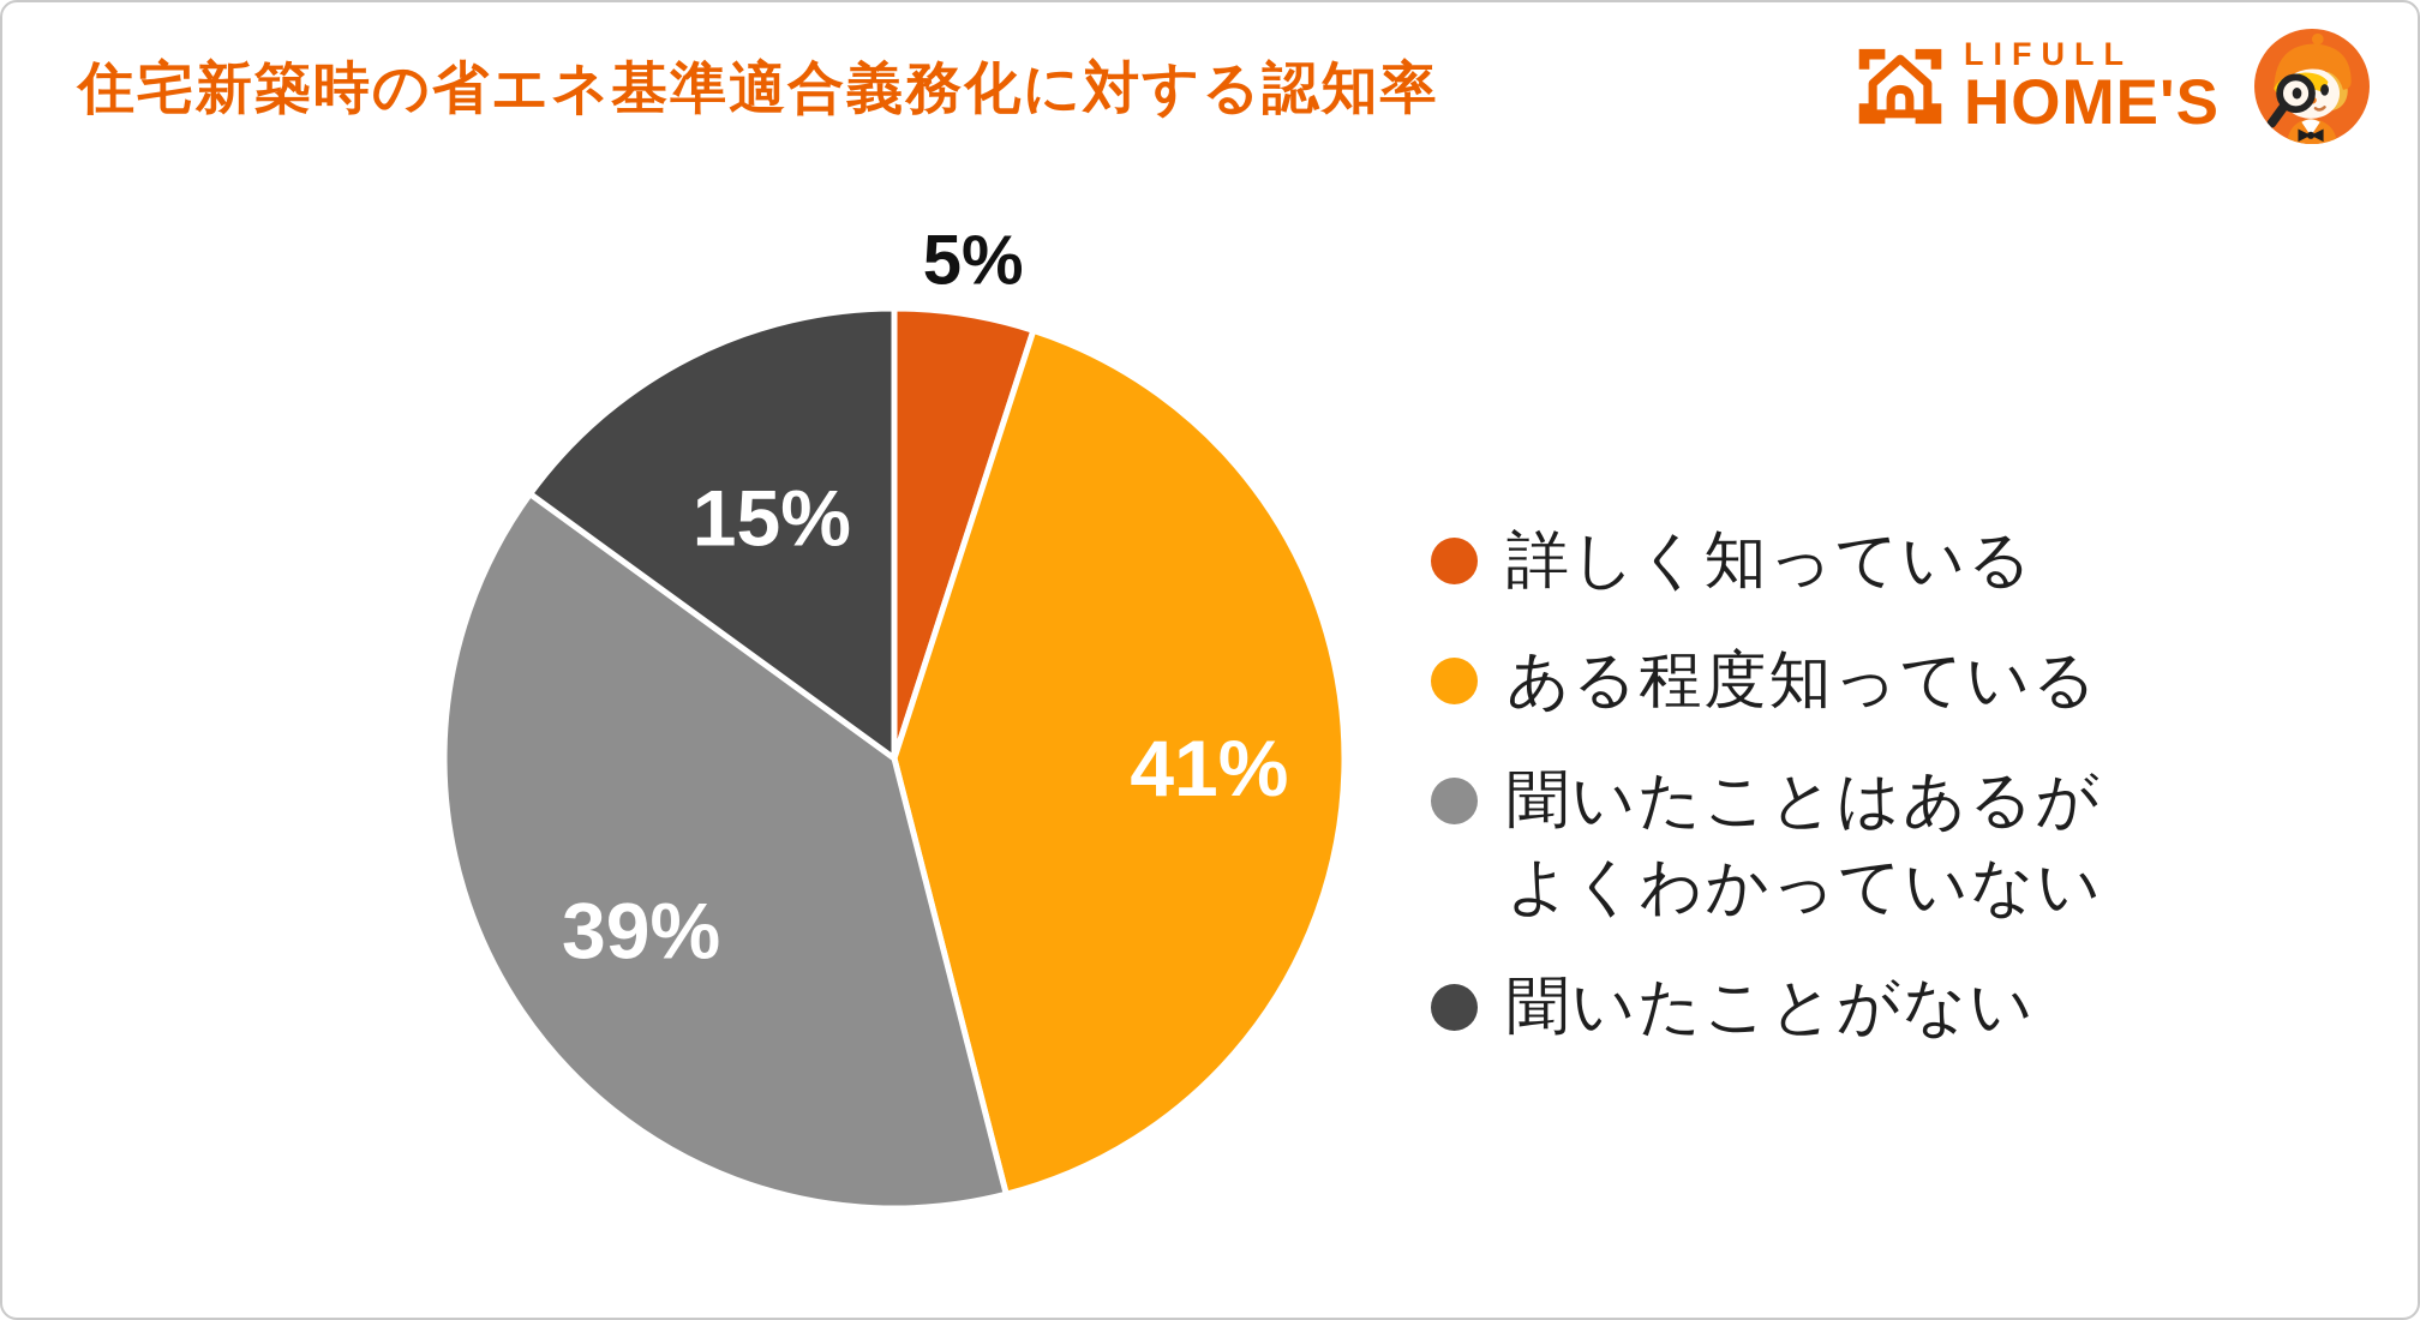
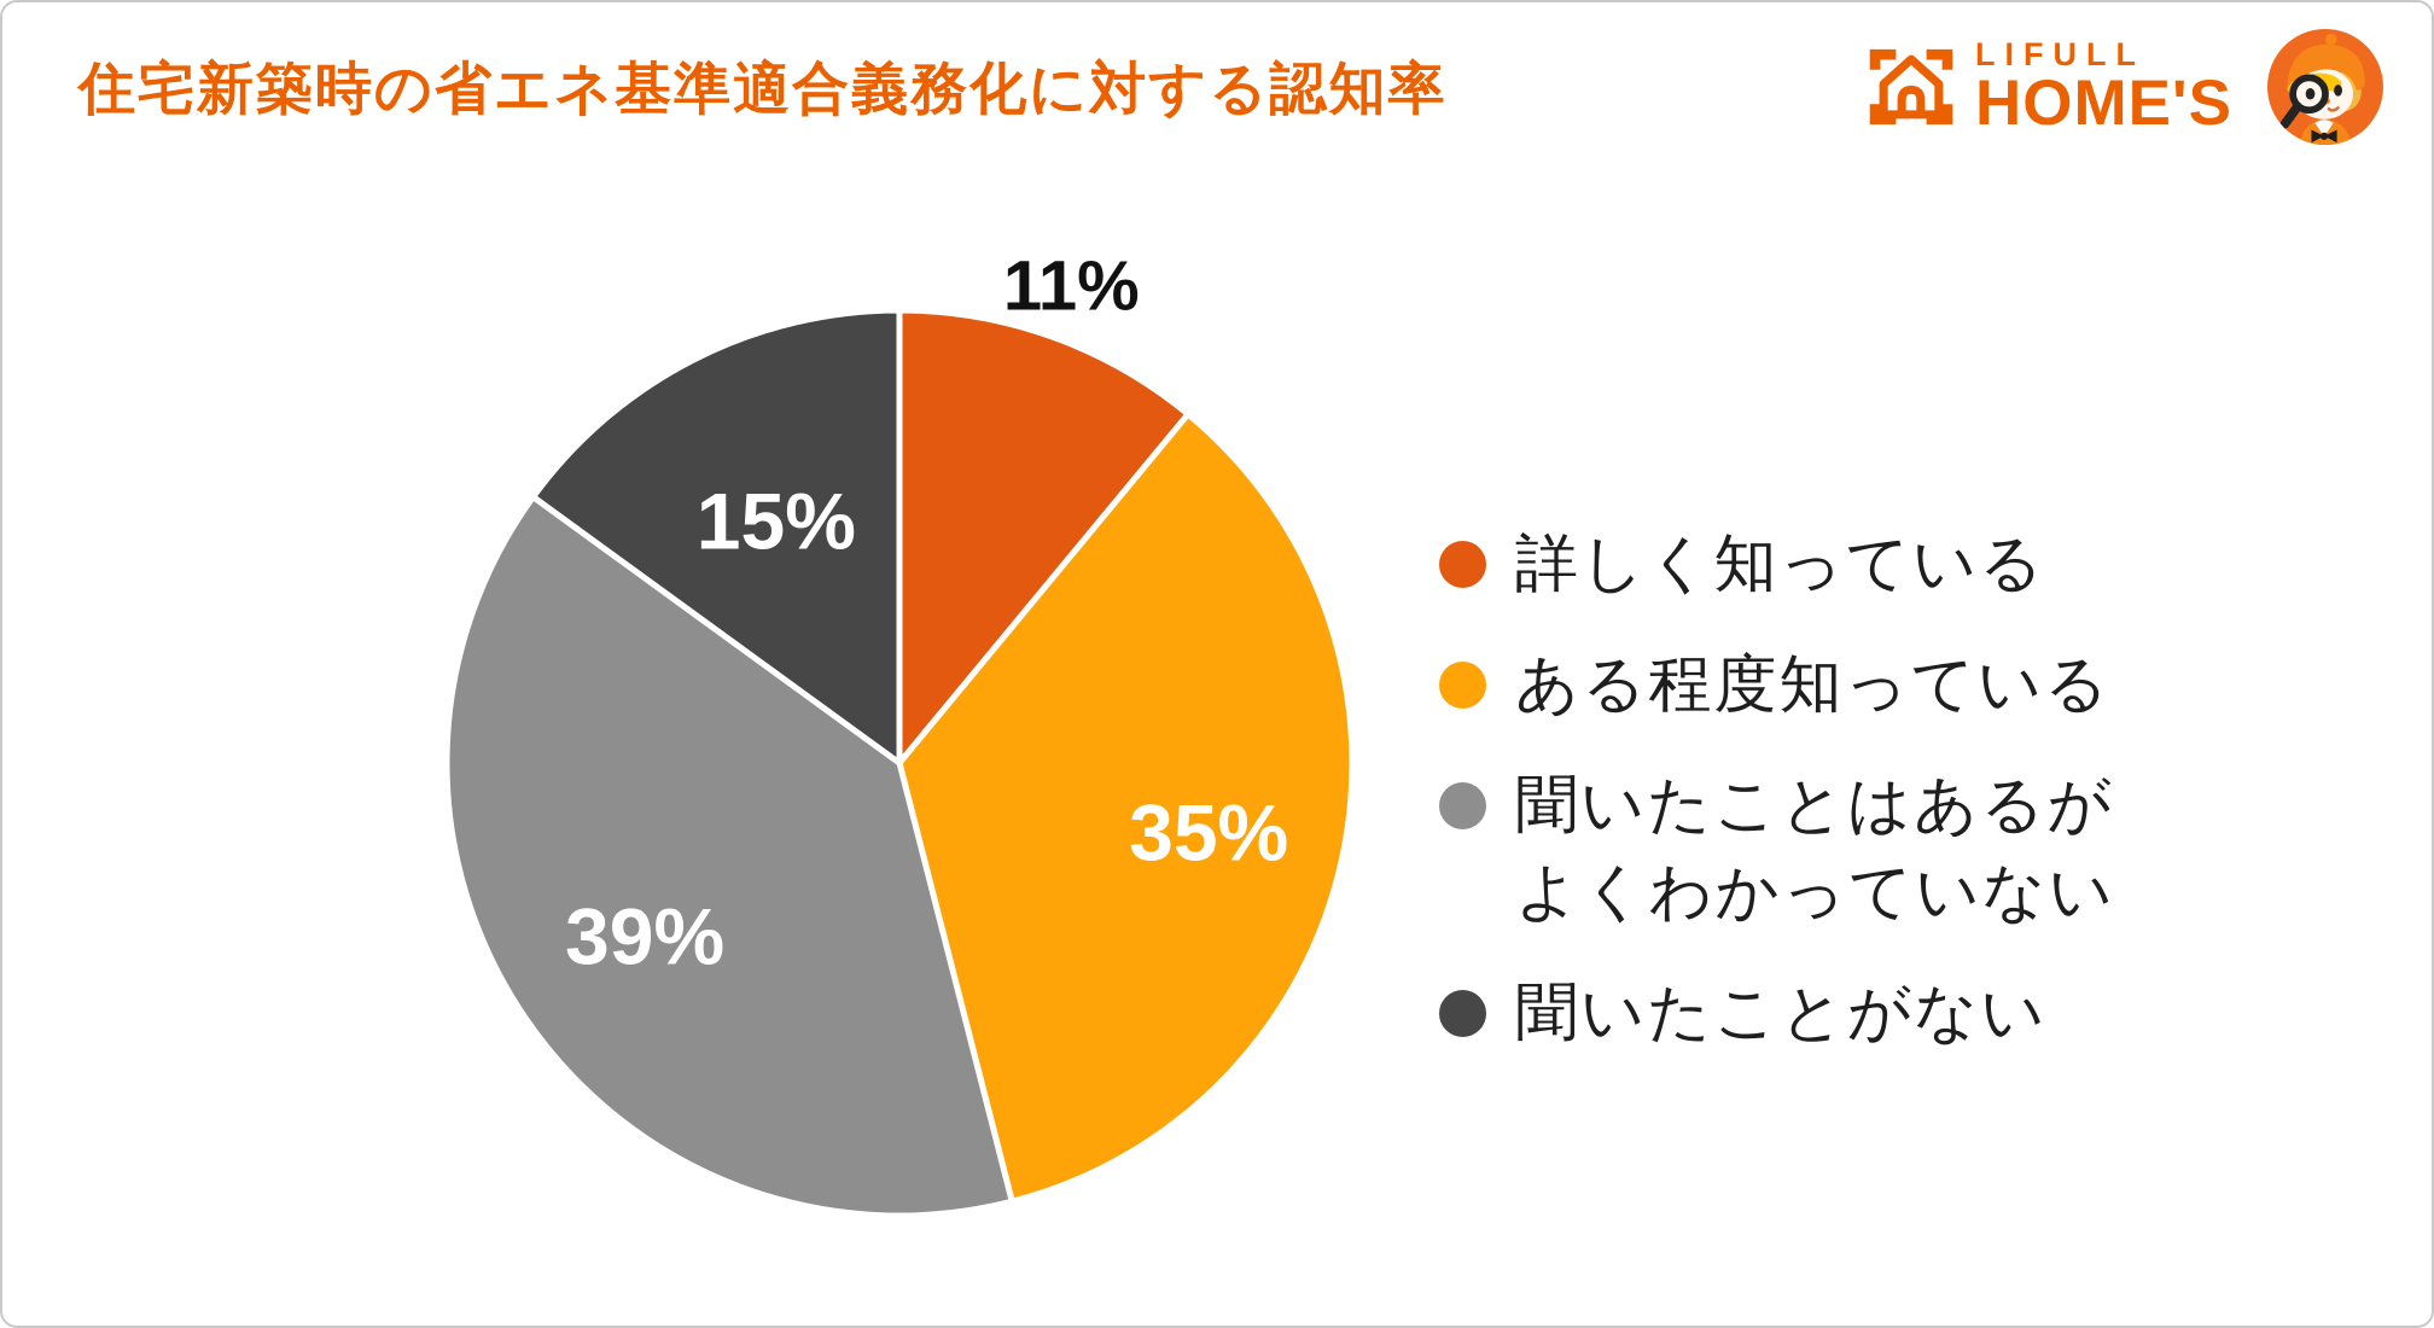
詳しく知っている: 5% -> 11%
ある程度知っている: 41% -> 35%
